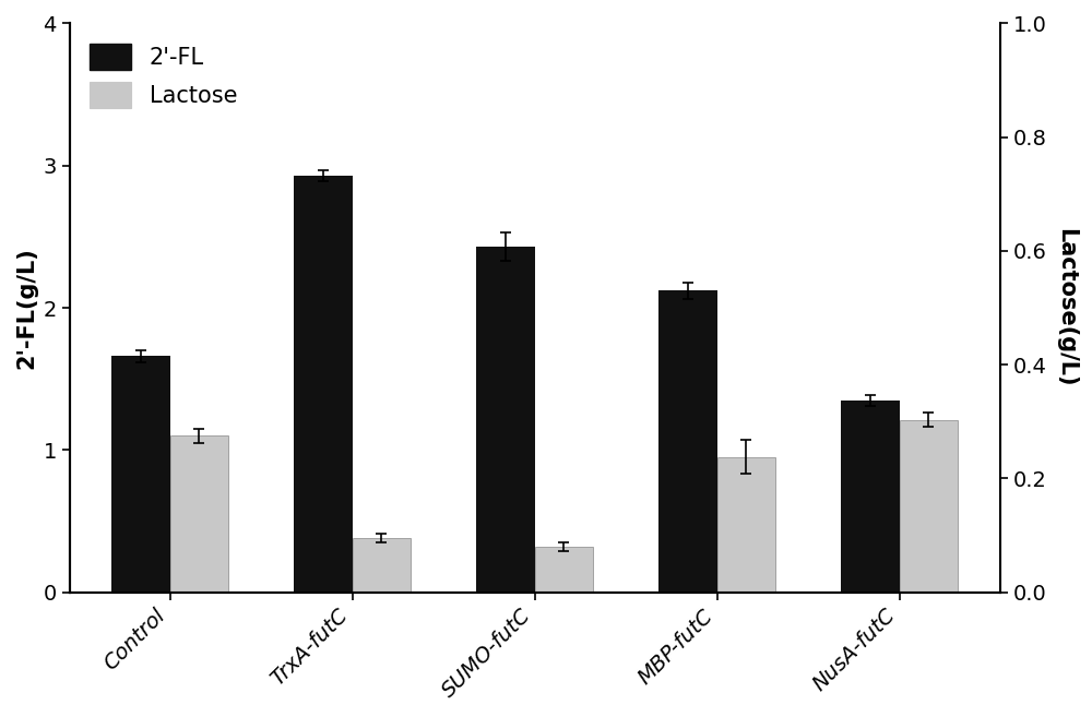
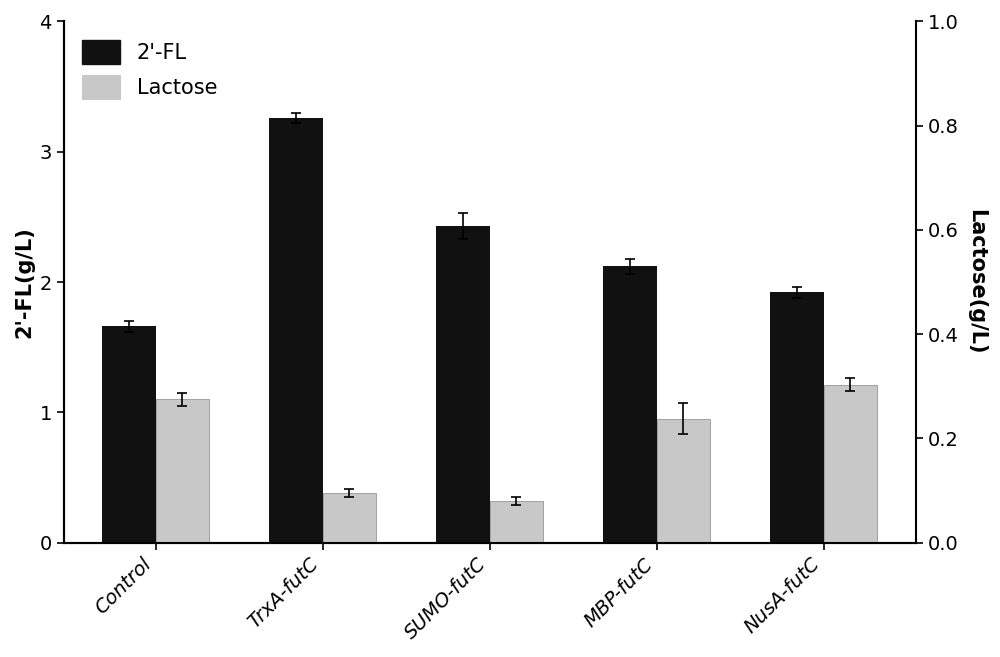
2'-FL/TrxA-futC: 2.93 -> 3.26
2'-FL/NusA-futC: 1.35 -> 1.92
